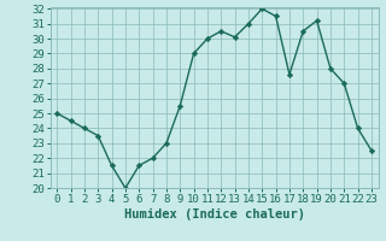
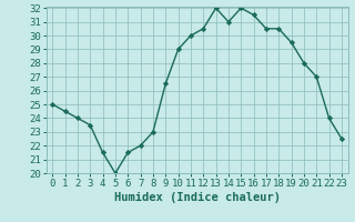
9: 25.5 -> 26.5
13: 30.1 -> 32.0
17: 27.6 -> 30.5
19: 31.2 -> 29.5
